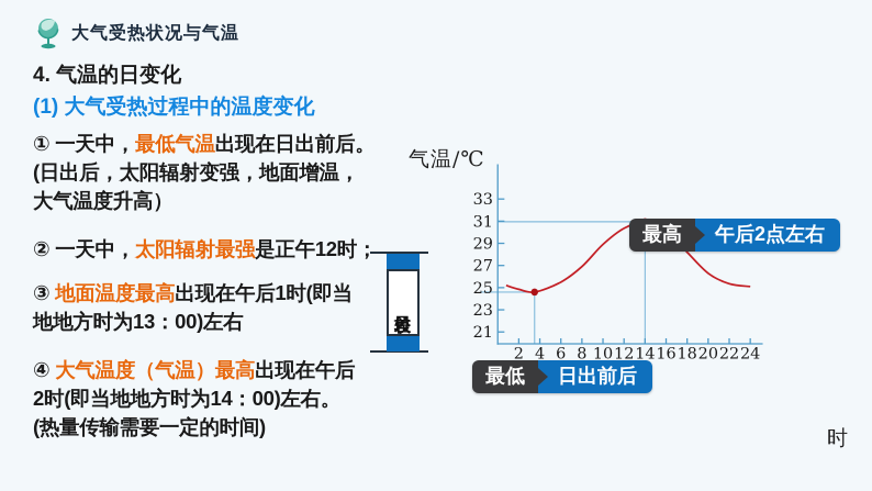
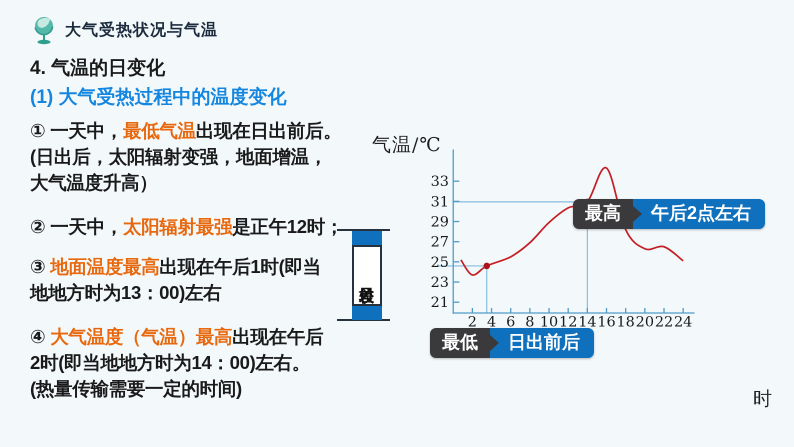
2: 24.9 -> 23.7
16: 30.1 -> 34.3
22: 25.4 -> 26.5
